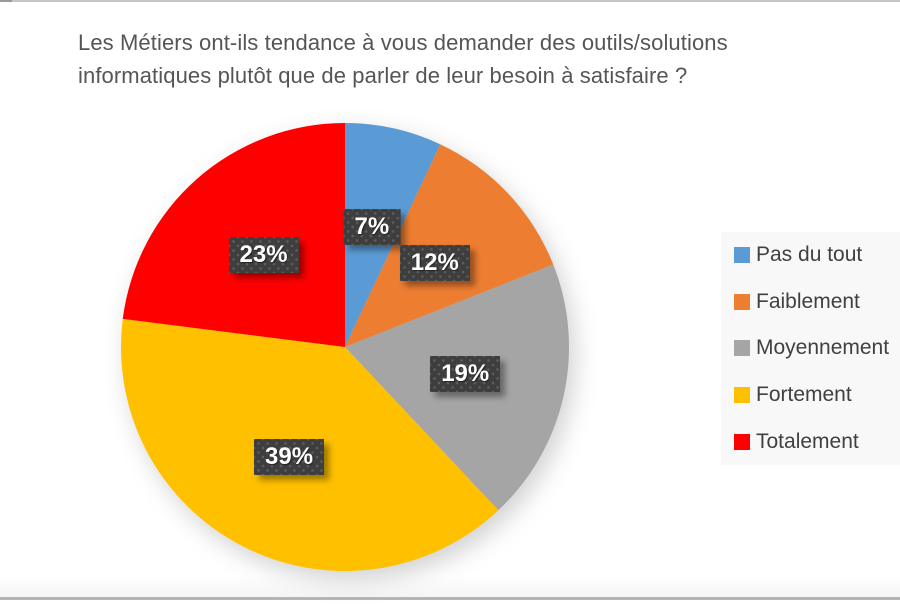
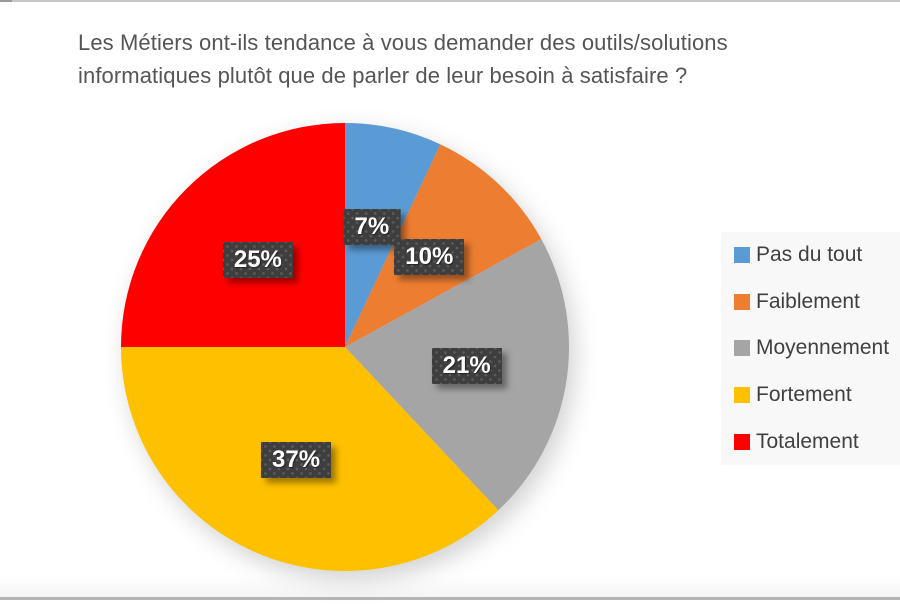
Faiblement: 12% -> 10%
Moyennement: 19% -> 21%
Fortement: 39% -> 37%
Totalement: 23% -> 25%
